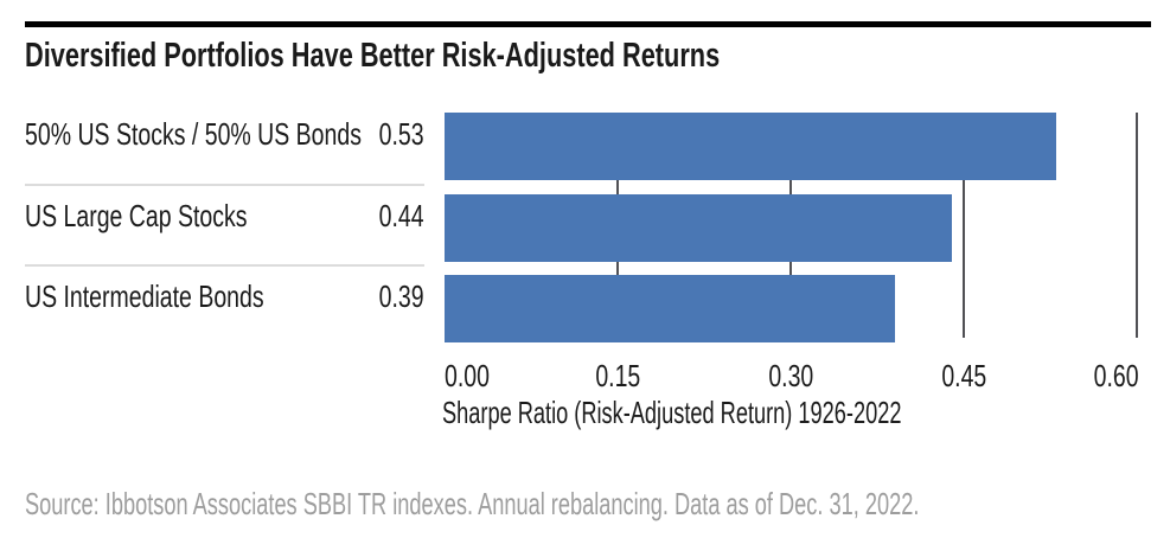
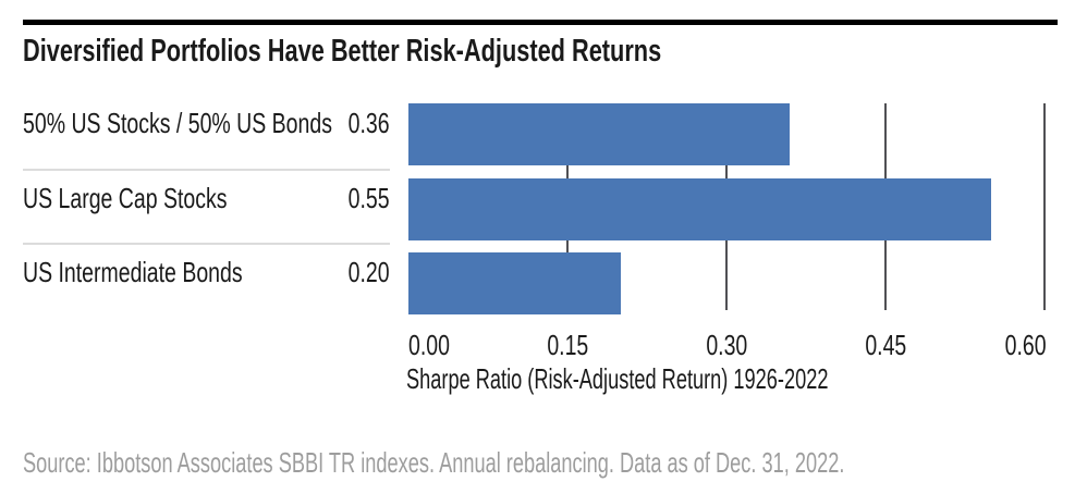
50% US Stocks / 50% US Bonds: 0.53 -> 0.36
US Large Cap Stocks: 0.44 -> 0.55
US Intermediate Bonds: 0.39 -> 0.20
